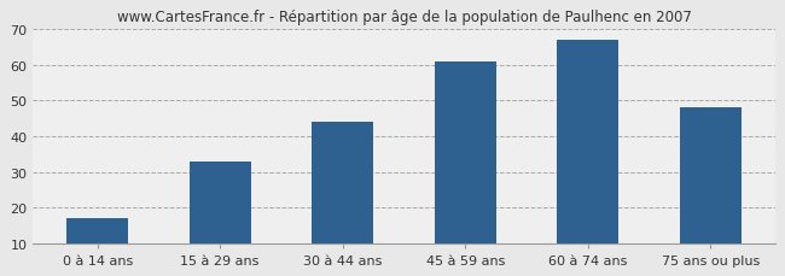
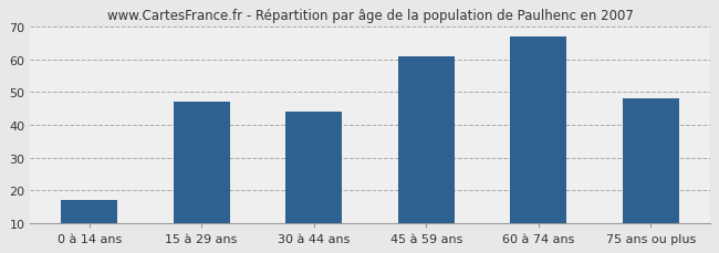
15 à 29 ans: 33 -> 47
